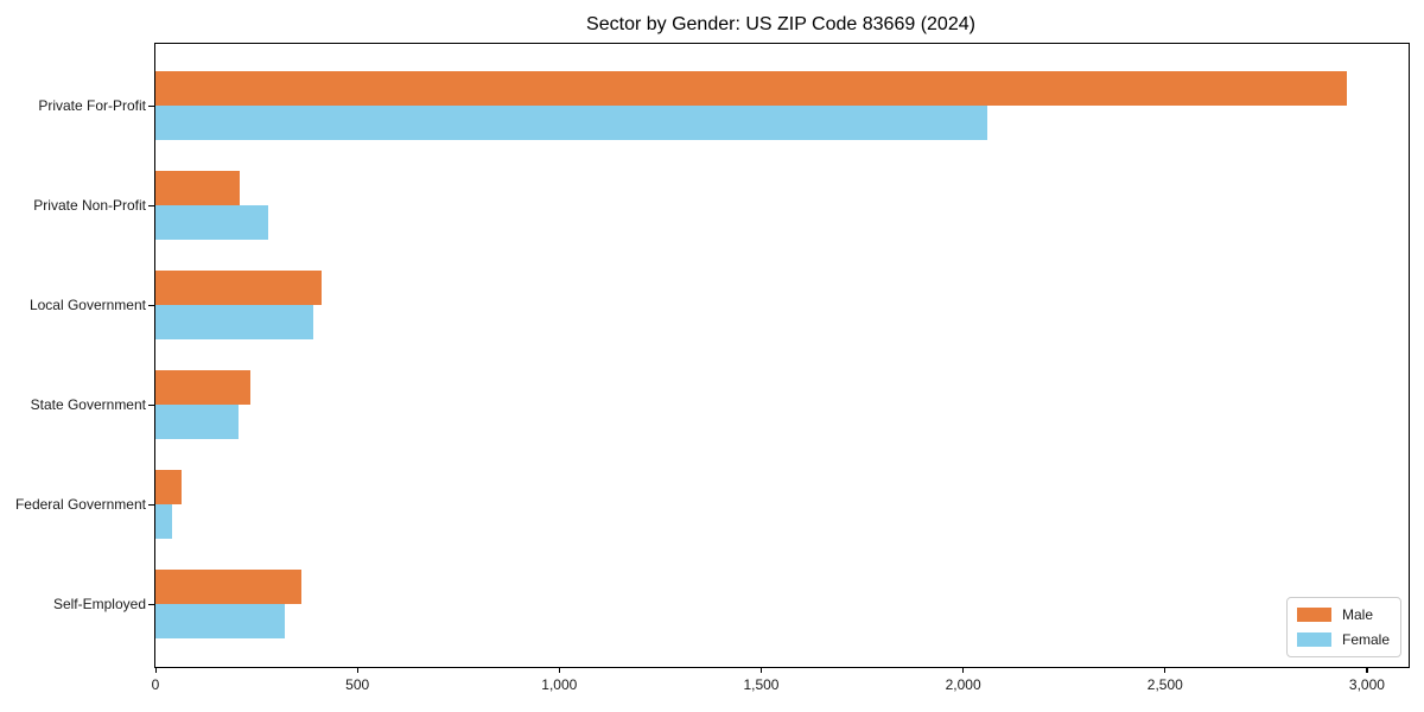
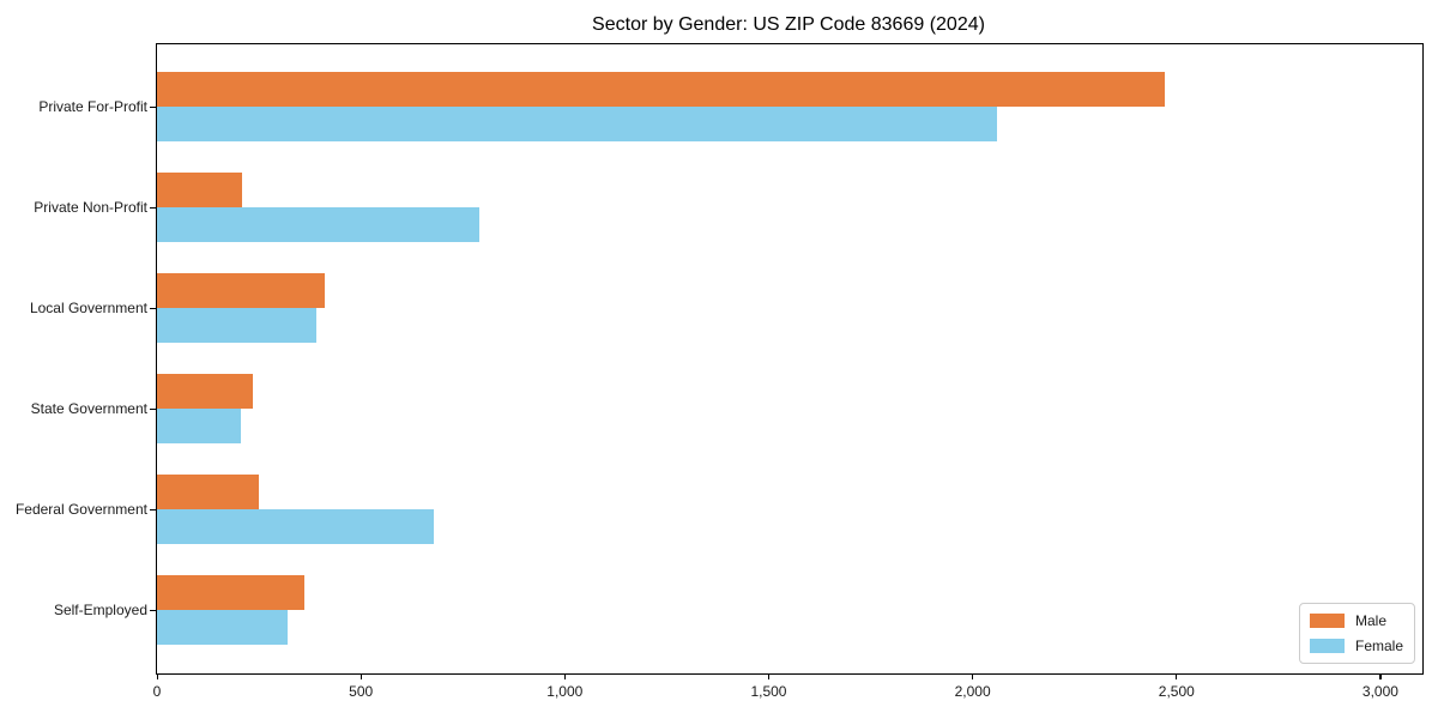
Male/Private For-Profit: 2950 -> 2470
Female/Private Non-Profit: 280 -> 790
Male/Federal Government: 60 -> 250
Female/Federal Government: 40 -> 680
